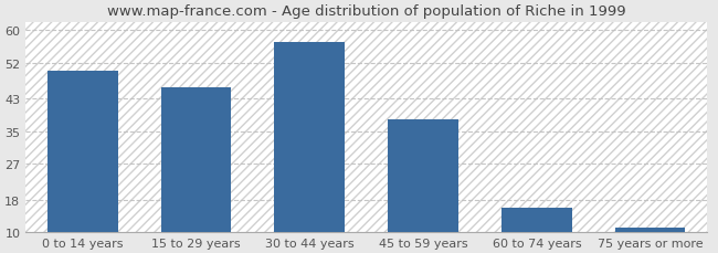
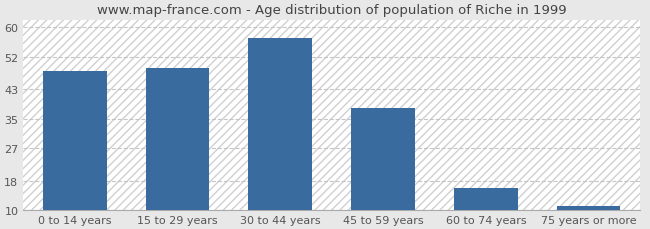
0 to 14 years: 50 -> 48
15 to 29 years: 46 -> 49
